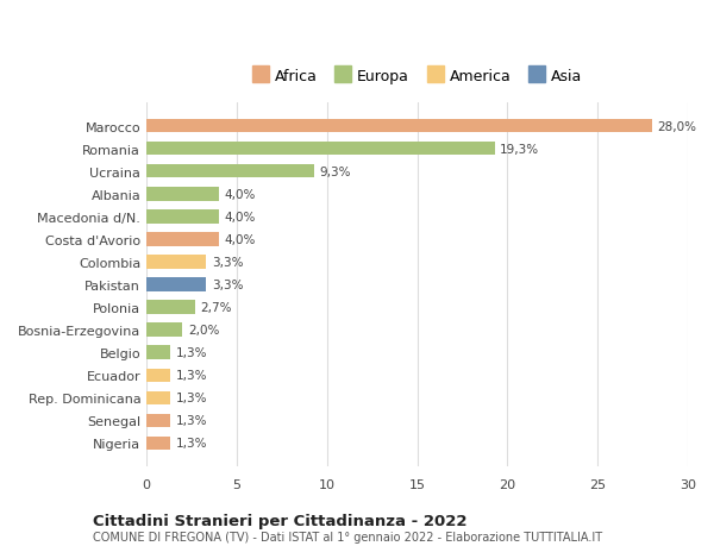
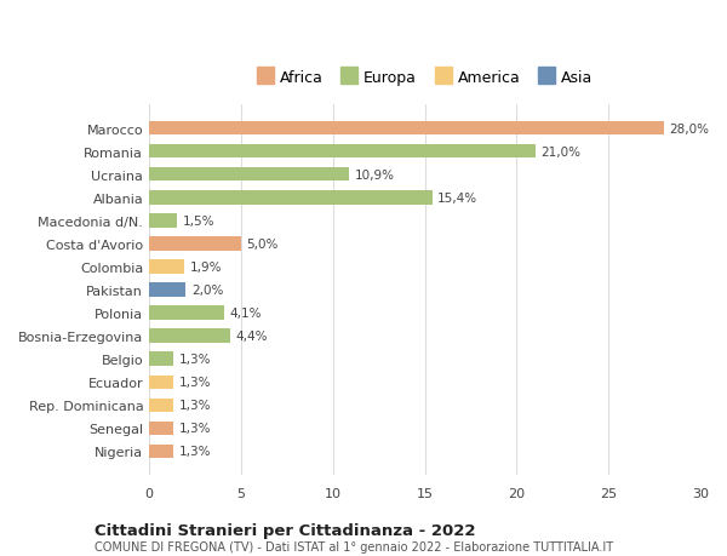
Romania: 19,3% -> 21,0%
Ucraina: 9,3% -> 10,9%
Albania: 4,0% -> 15,4%
Macedonia d/N.: 4,0% -> 1,5%
Costa d'Avorio: 4,0% -> 5,0%
Colombia: 3,3% -> 1,9%
Pakistan: 3,3% -> 2,0%
Polonia: 2,7% -> 4,1%
Bosnia-Erzegovina: 2,0% -> 4,4%
